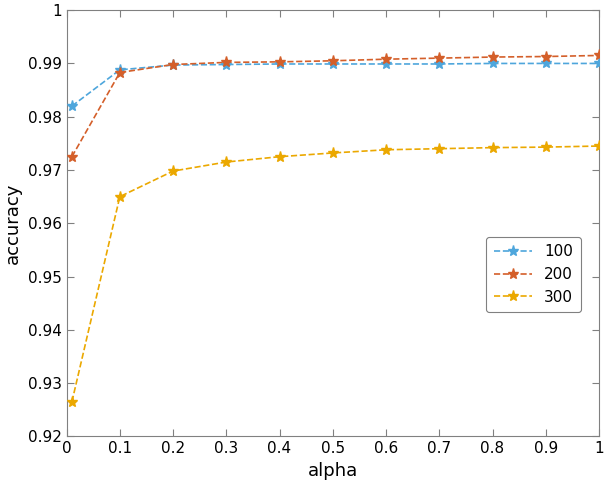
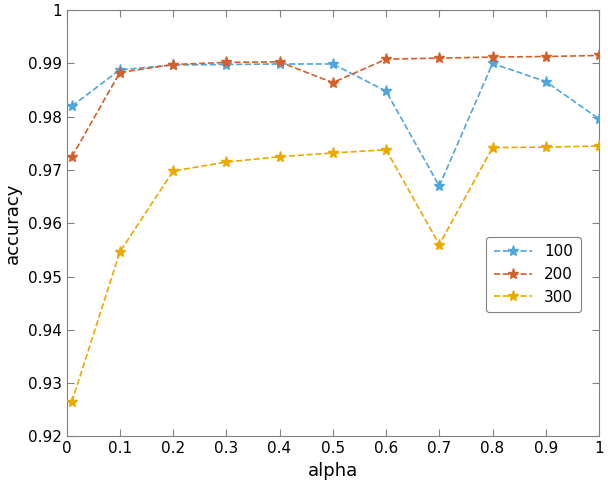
300/0.1: 0.9650 -> 0.9546
200/0.5: 0.9905 -> 0.9864
100/0.6: 0.9899 -> 0.9848
100/0.7: 0.9899 -> 0.9670
300/0.7: 0.9740 -> 0.9560
100/0.9: 0.9900 -> 0.9866
100/1: 0.9900 -> 0.9796
